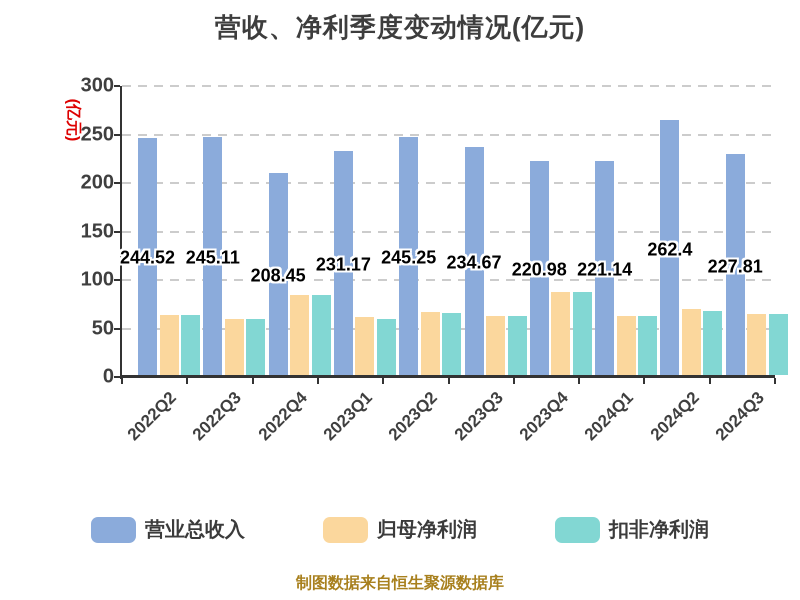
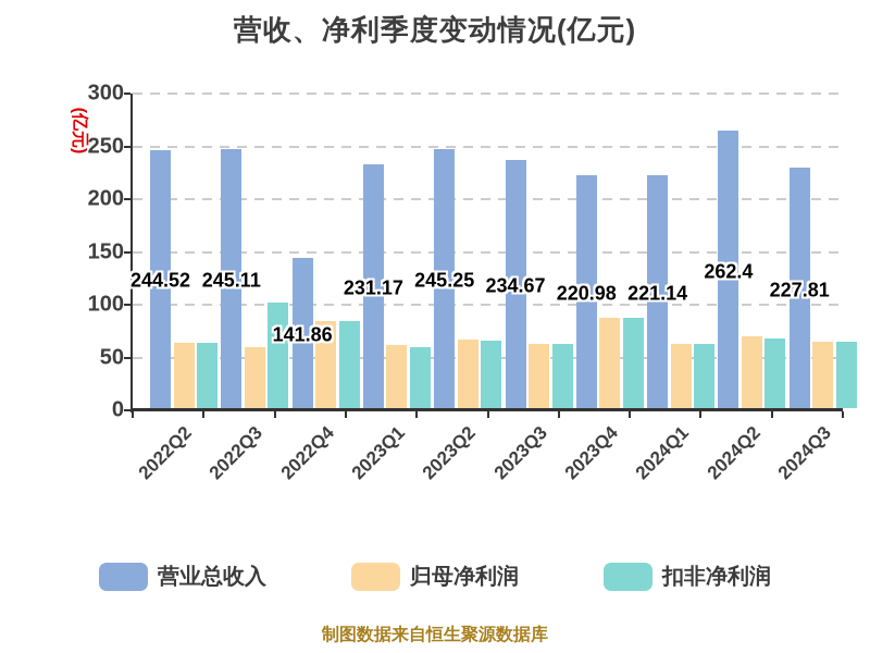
扣非净利润/2022Q3: 60 -> 100
营业总收入/2022Q4: 208.45 -> 141.86
